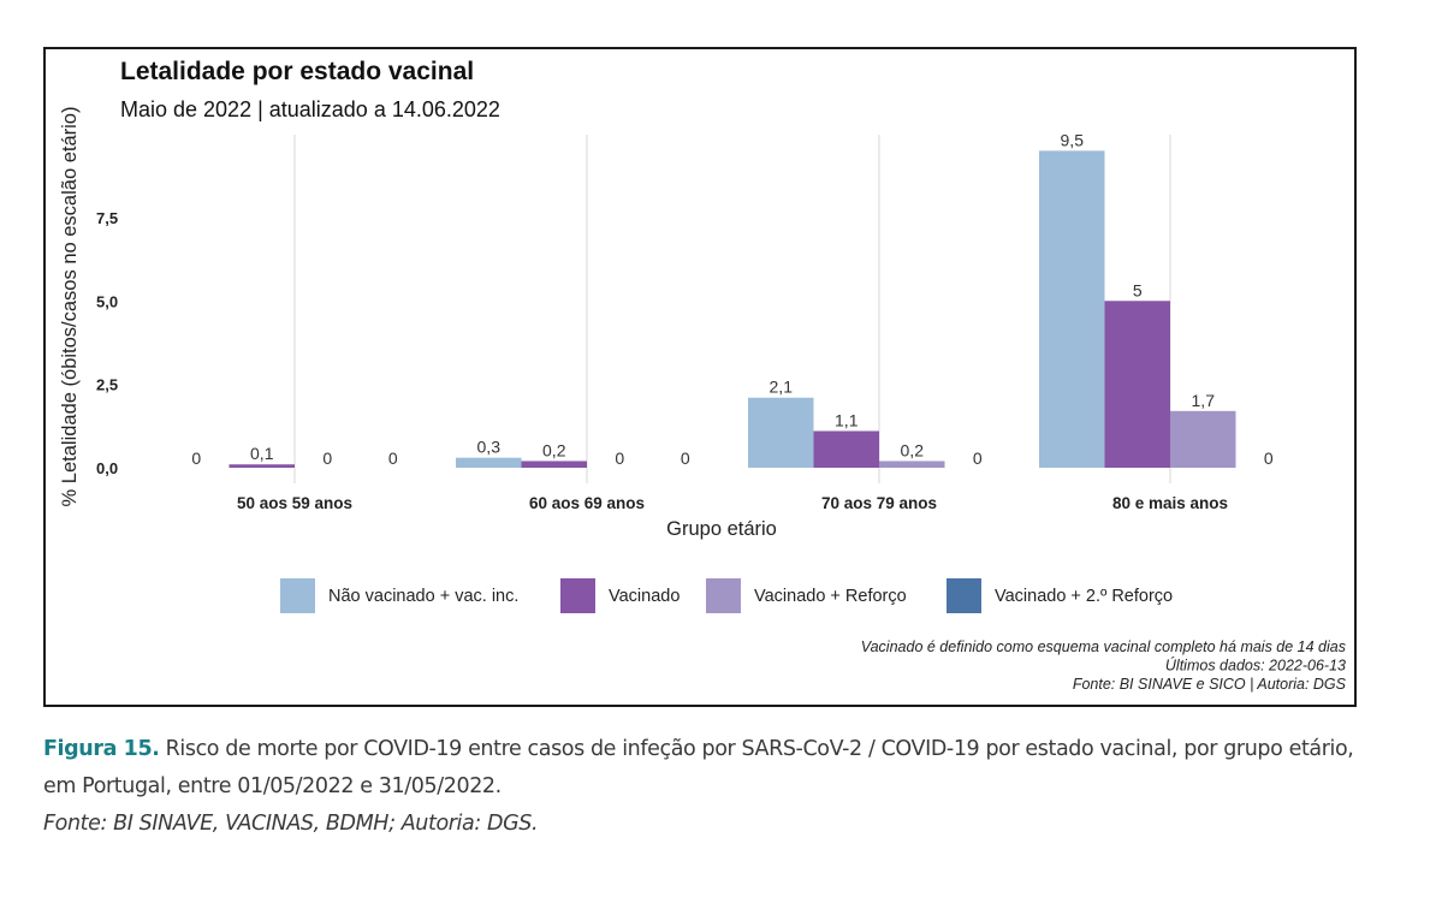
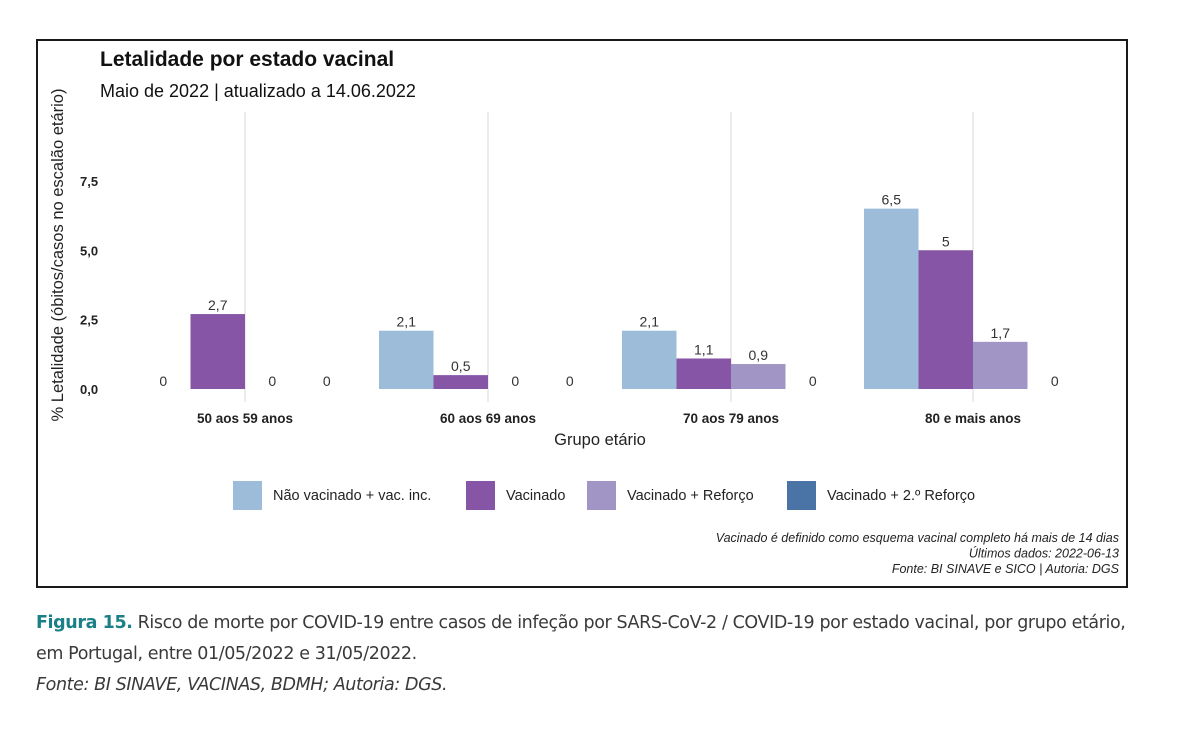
Vacinado/50 aos 59 anos: 0,1 -> 2,7
Não vacinado + vac. inc./60 aos 69 anos: 0,3 -> 2,1
Vacinado/60 aos 69 anos: 0,2 -> 0,5
Vacinado + Reforço/70 aos 79 anos: 0,2 -> 0,9
Não vacinado + vac. inc./80 e mais anos: 9,5 -> 6,5
